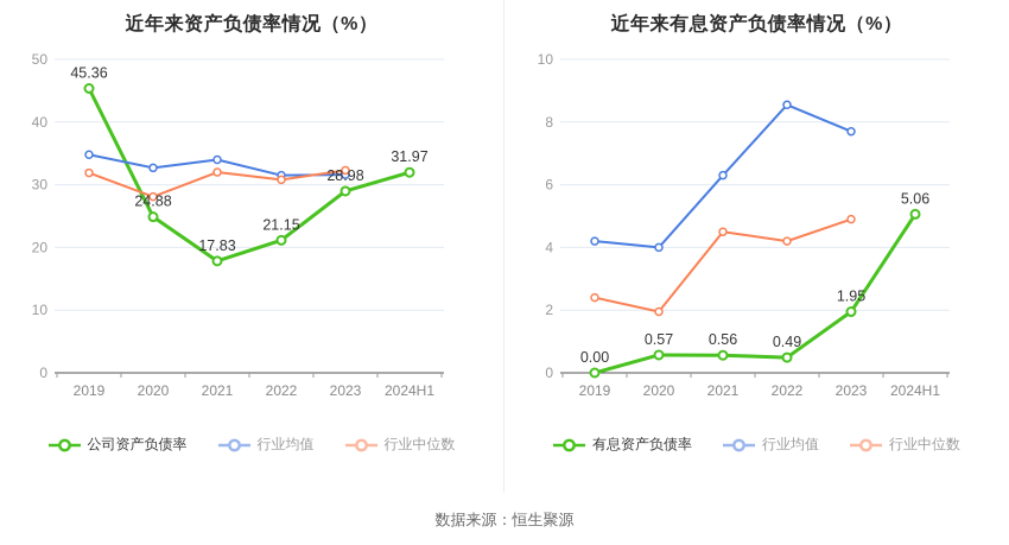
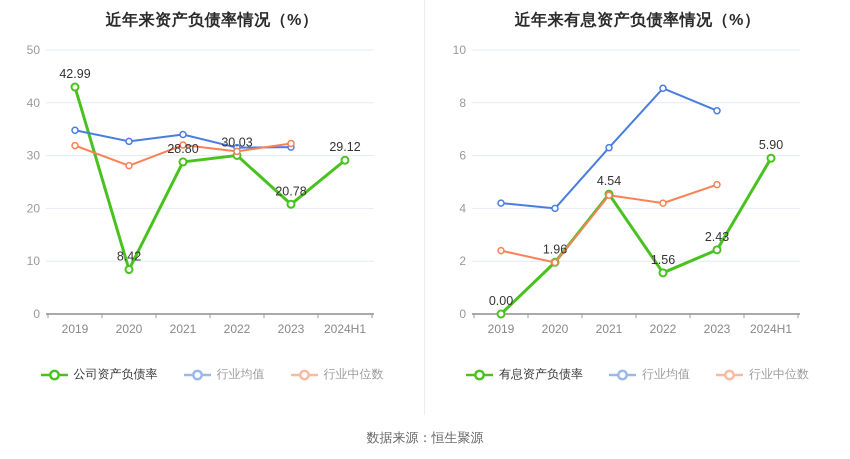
近年来资产负债率情况（%）/公司资产负债率/2019: 45.36 -> 42.99
近年来资产负债率情况（%）/公司资产负债率/2020: 24.88 -> 8.42
近年来资产负债率情况（%）/公司资产负债率/2021: 17.83 -> 28.80
近年来资产负债率情况（%）/公司资产负债率/2022: 21.15 -> 30.03
近年来资产负债率情况（%）/公司资产负债率/2023: 28.98 -> 20.78
近年来资产负债率情况（%）/公司资产负债率/2024H1: 31.97 -> 29.12
近年来有息资产负债率情况（%）/有息资产负债率/2020: 0.57 -> 1.96
近年来有息资产负债率情况（%）/有息资产负债率/2021: 0.56 -> 4.54
近年来有息资产负债率情况（%）/有息资产负债率/2022: 0.49 -> 1.56
近年来有息资产负债率情况（%）/有息资产负债率/2023: 1.95 -> 2.43
近年来有息资产负债率情况（%）/有息资产负债率/2024H1: 5.06 -> 5.90
